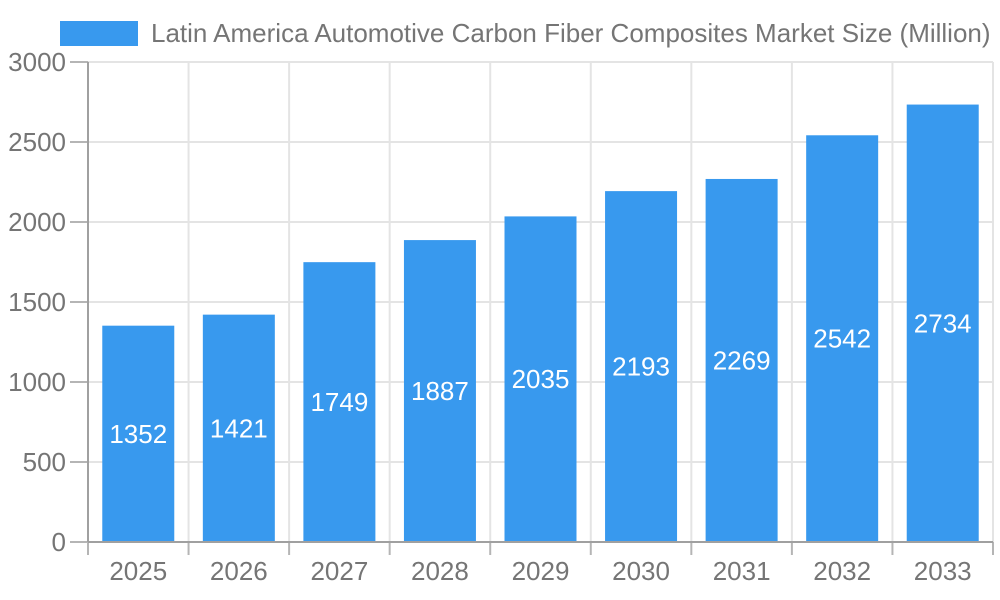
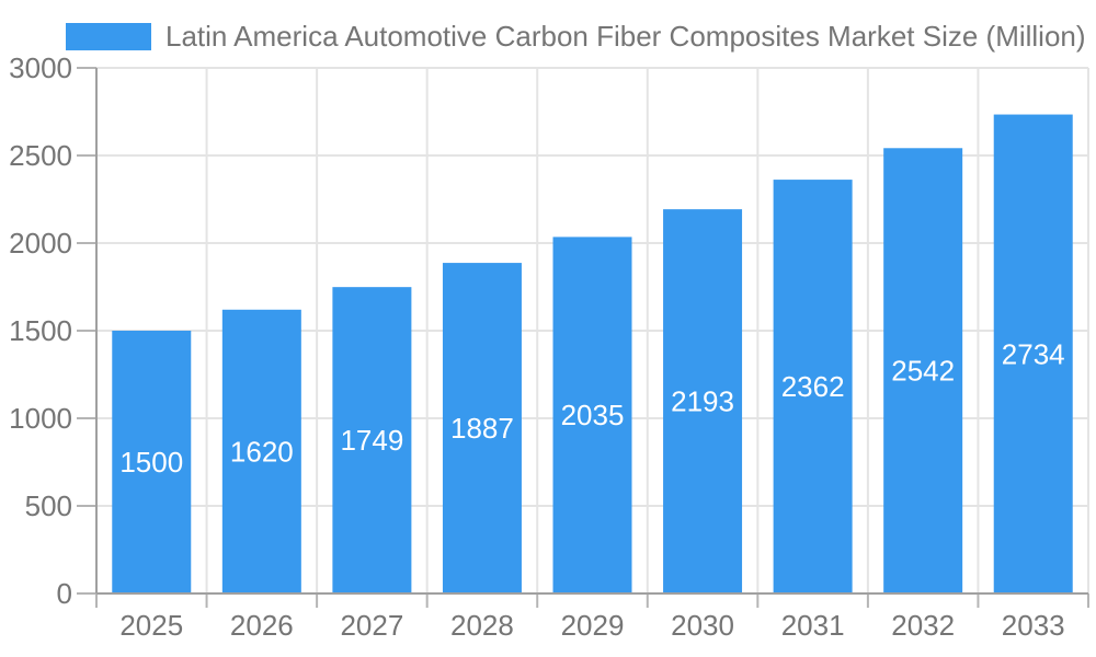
2025: 1352 -> 1500
2026: 1421 -> 1620
2031: 2269 -> 2362
